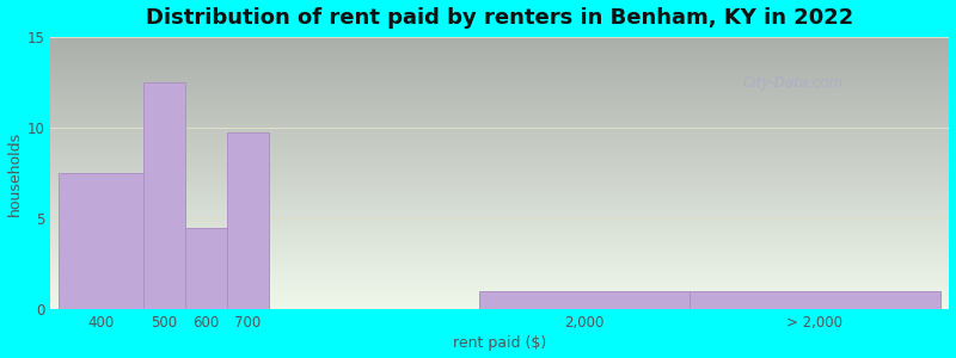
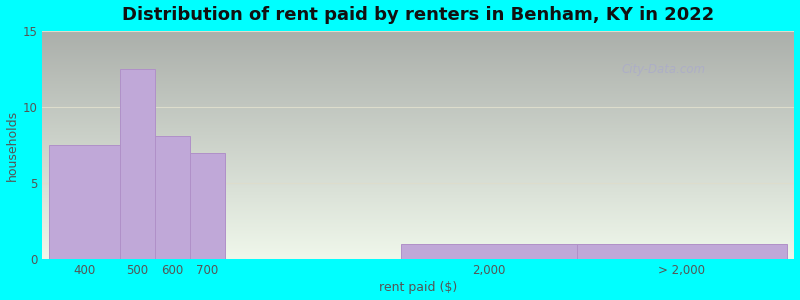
600: 4.5 -> 8.1
700: 9.7 -> 7.0
